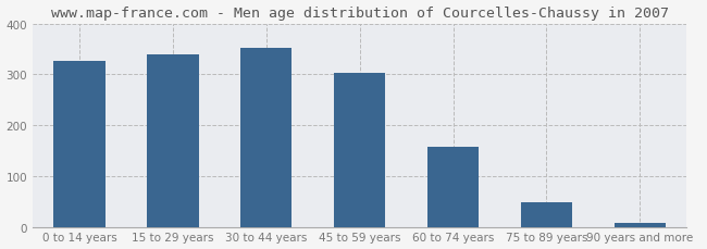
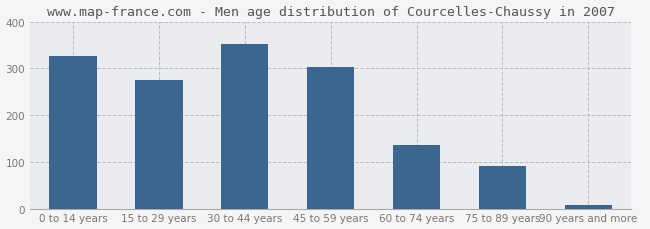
15 to 29 years: 338 -> 275
60 to 74 years: 158 -> 135
75 to 89 years: 48 -> 90
